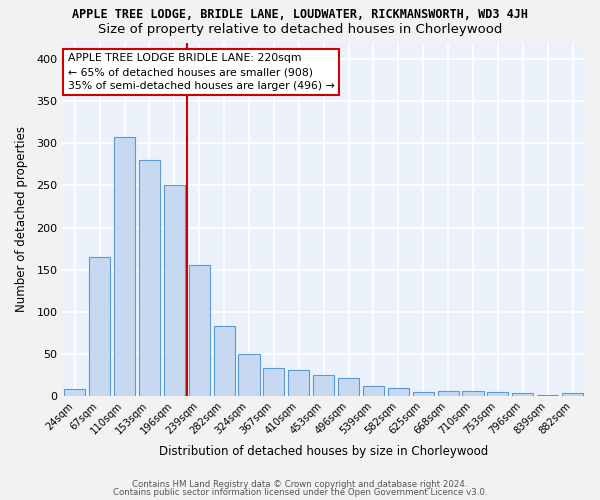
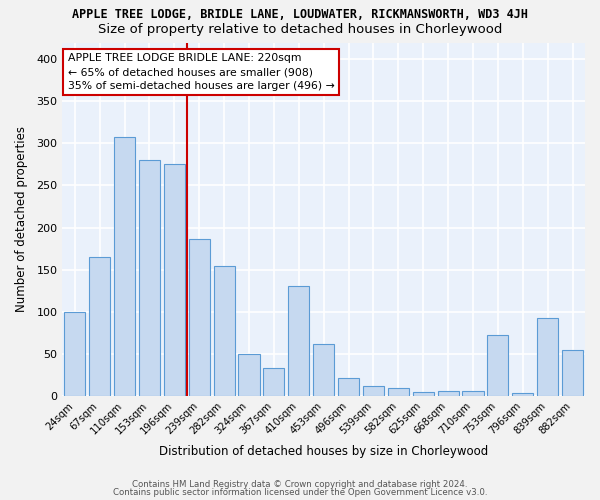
24sqm: 8 -> 100
196sqm: 250 -> 276
239sqm: 155 -> 186
282sqm: 83 -> 154
410sqm: 30 -> 130
453sqm: 25 -> 62
753sqm: 4 -> 72
839sqm: 1 -> 92
882sqm: 3 -> 54
